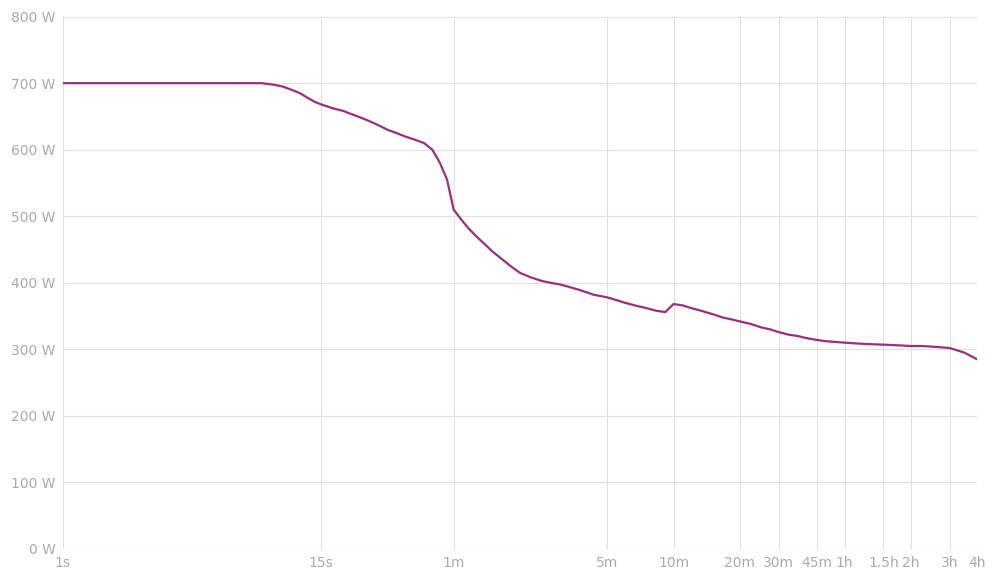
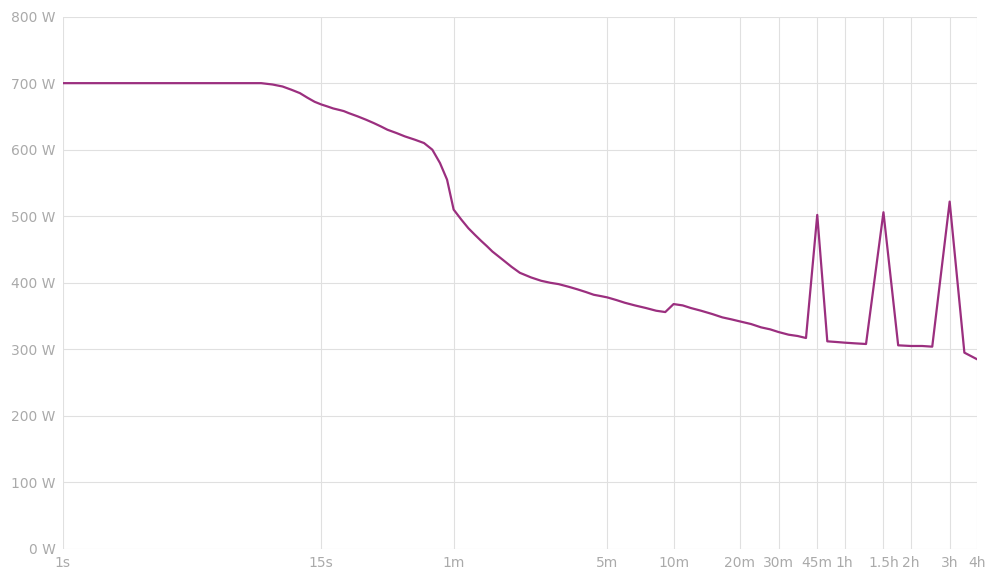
45m: 314 W -> 502 W
1.5h: 307 W -> 506 W
3h: 302 W -> 522 W
